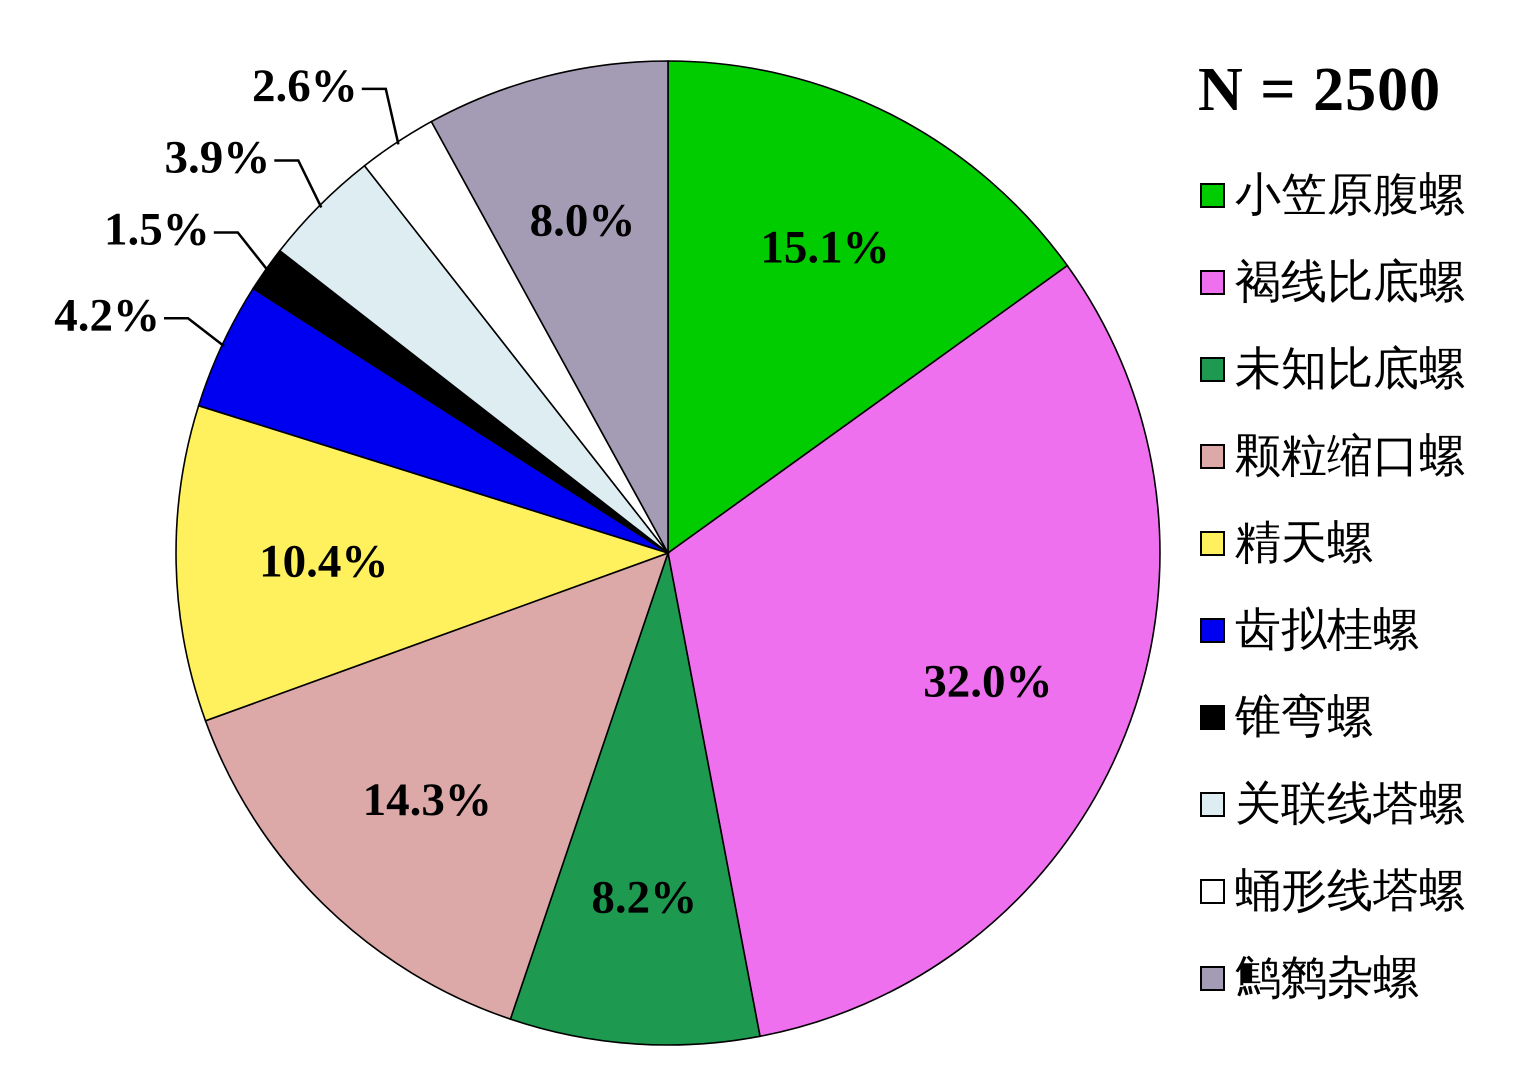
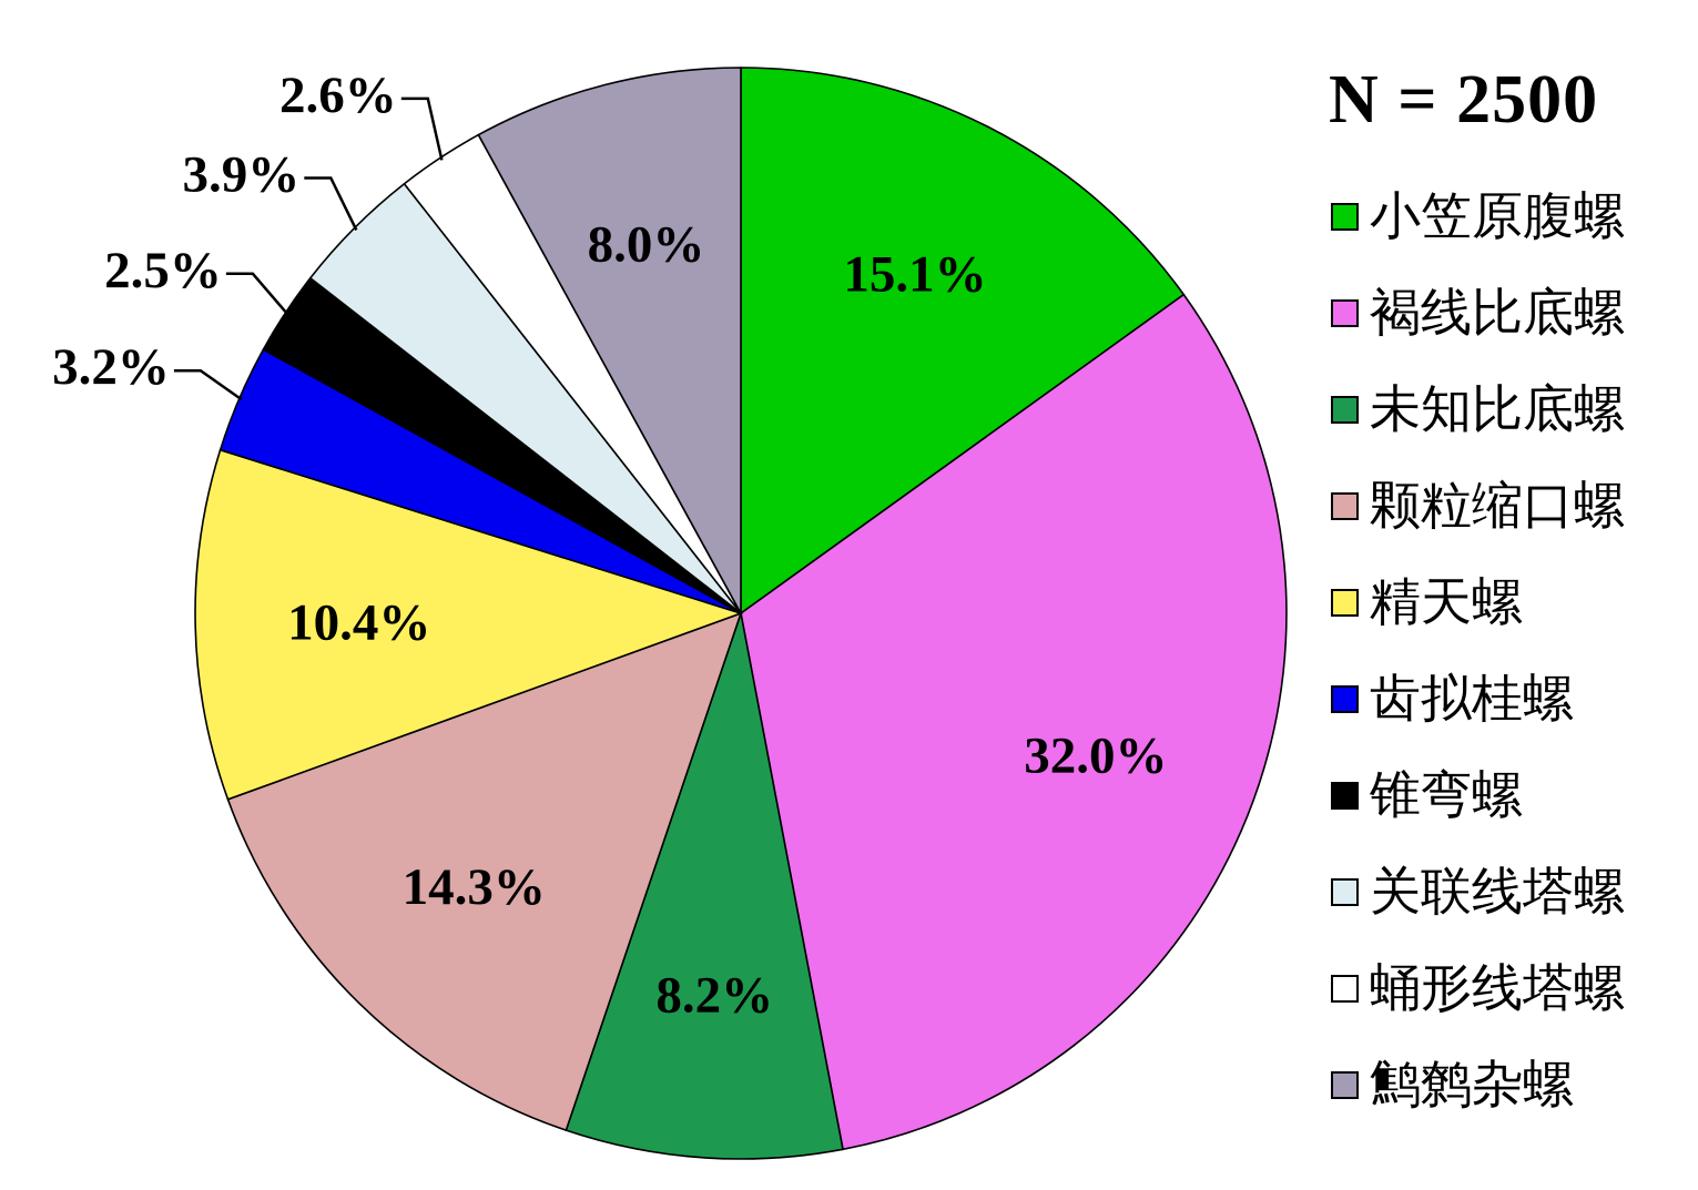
齿拟桂螺: 4.2% -> 3.2%
锥弯螺: 1.5% -> 2.5%
